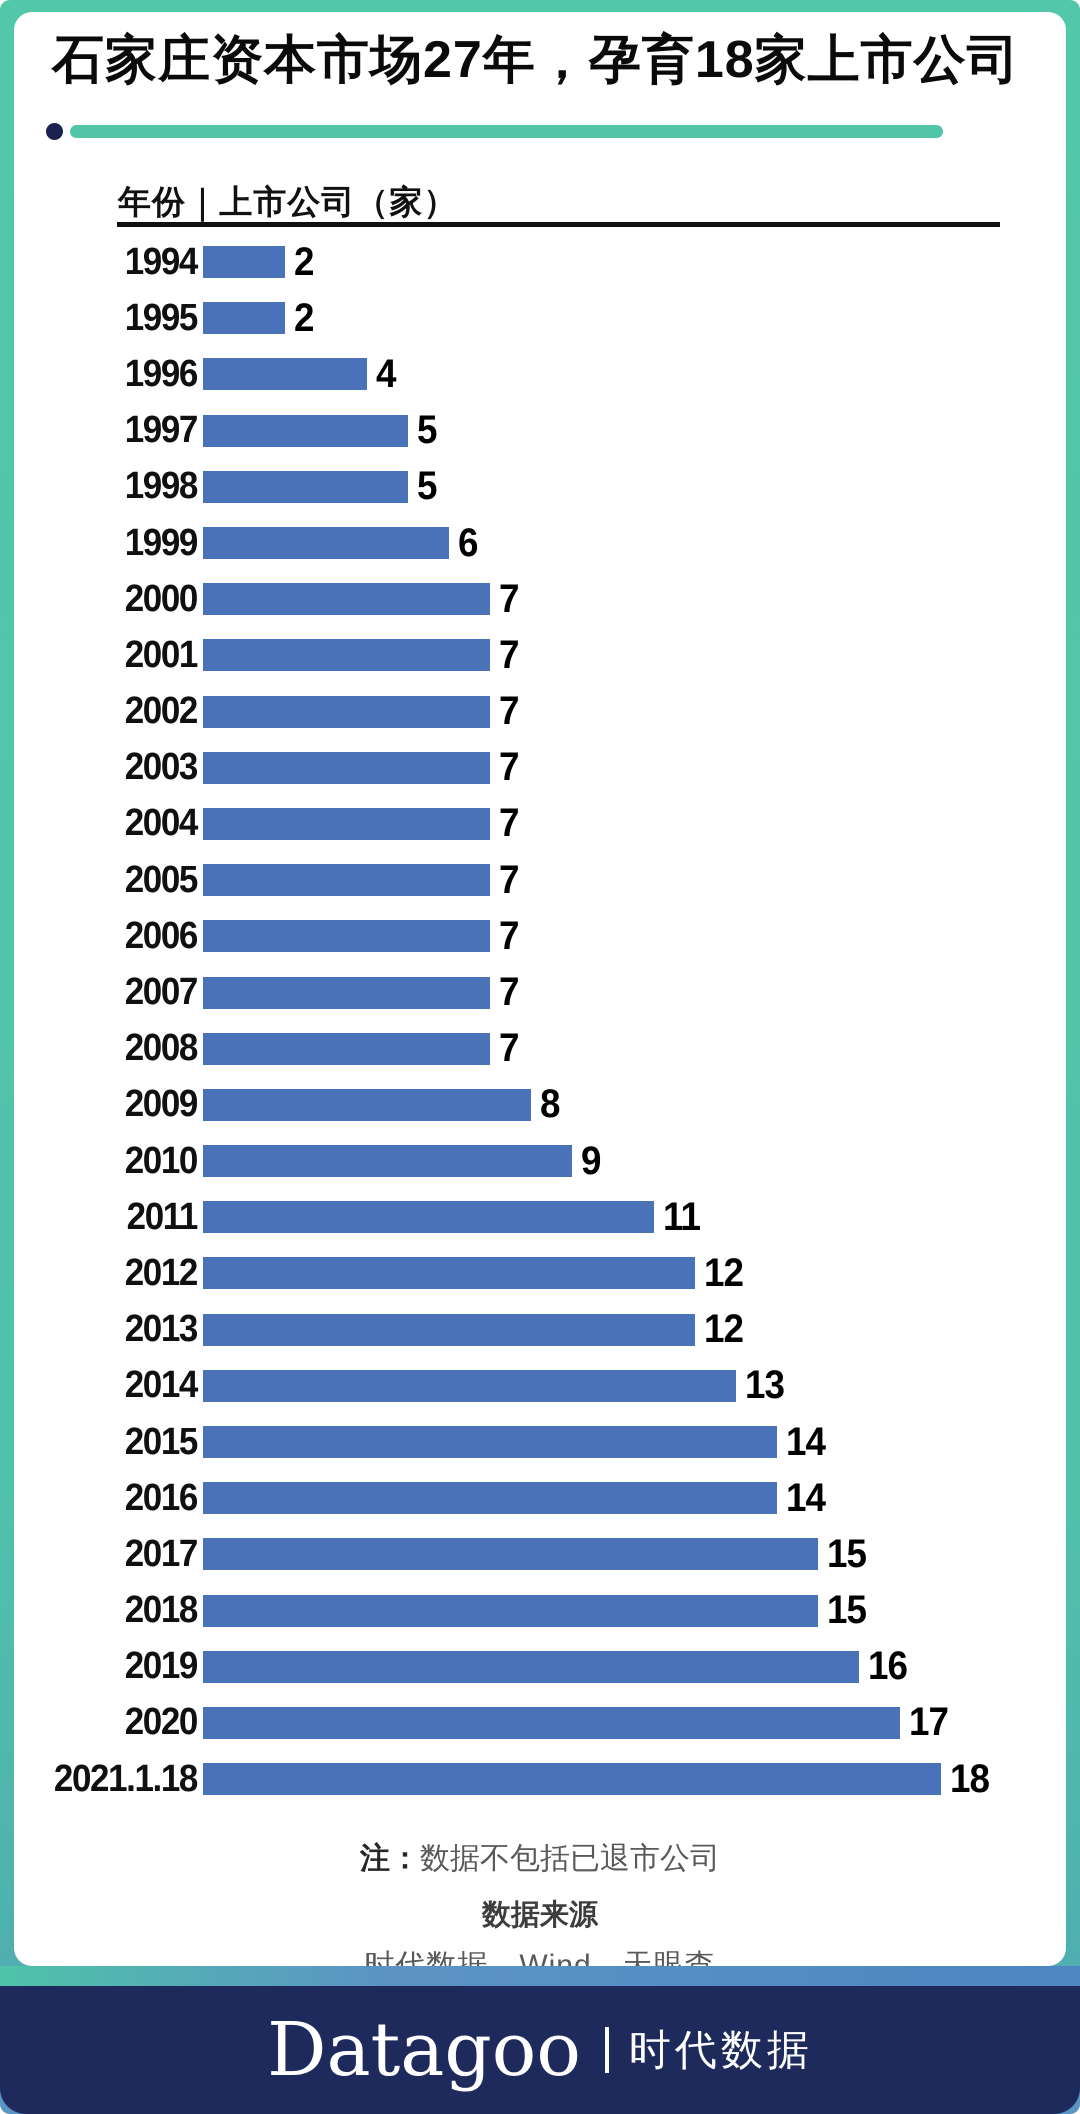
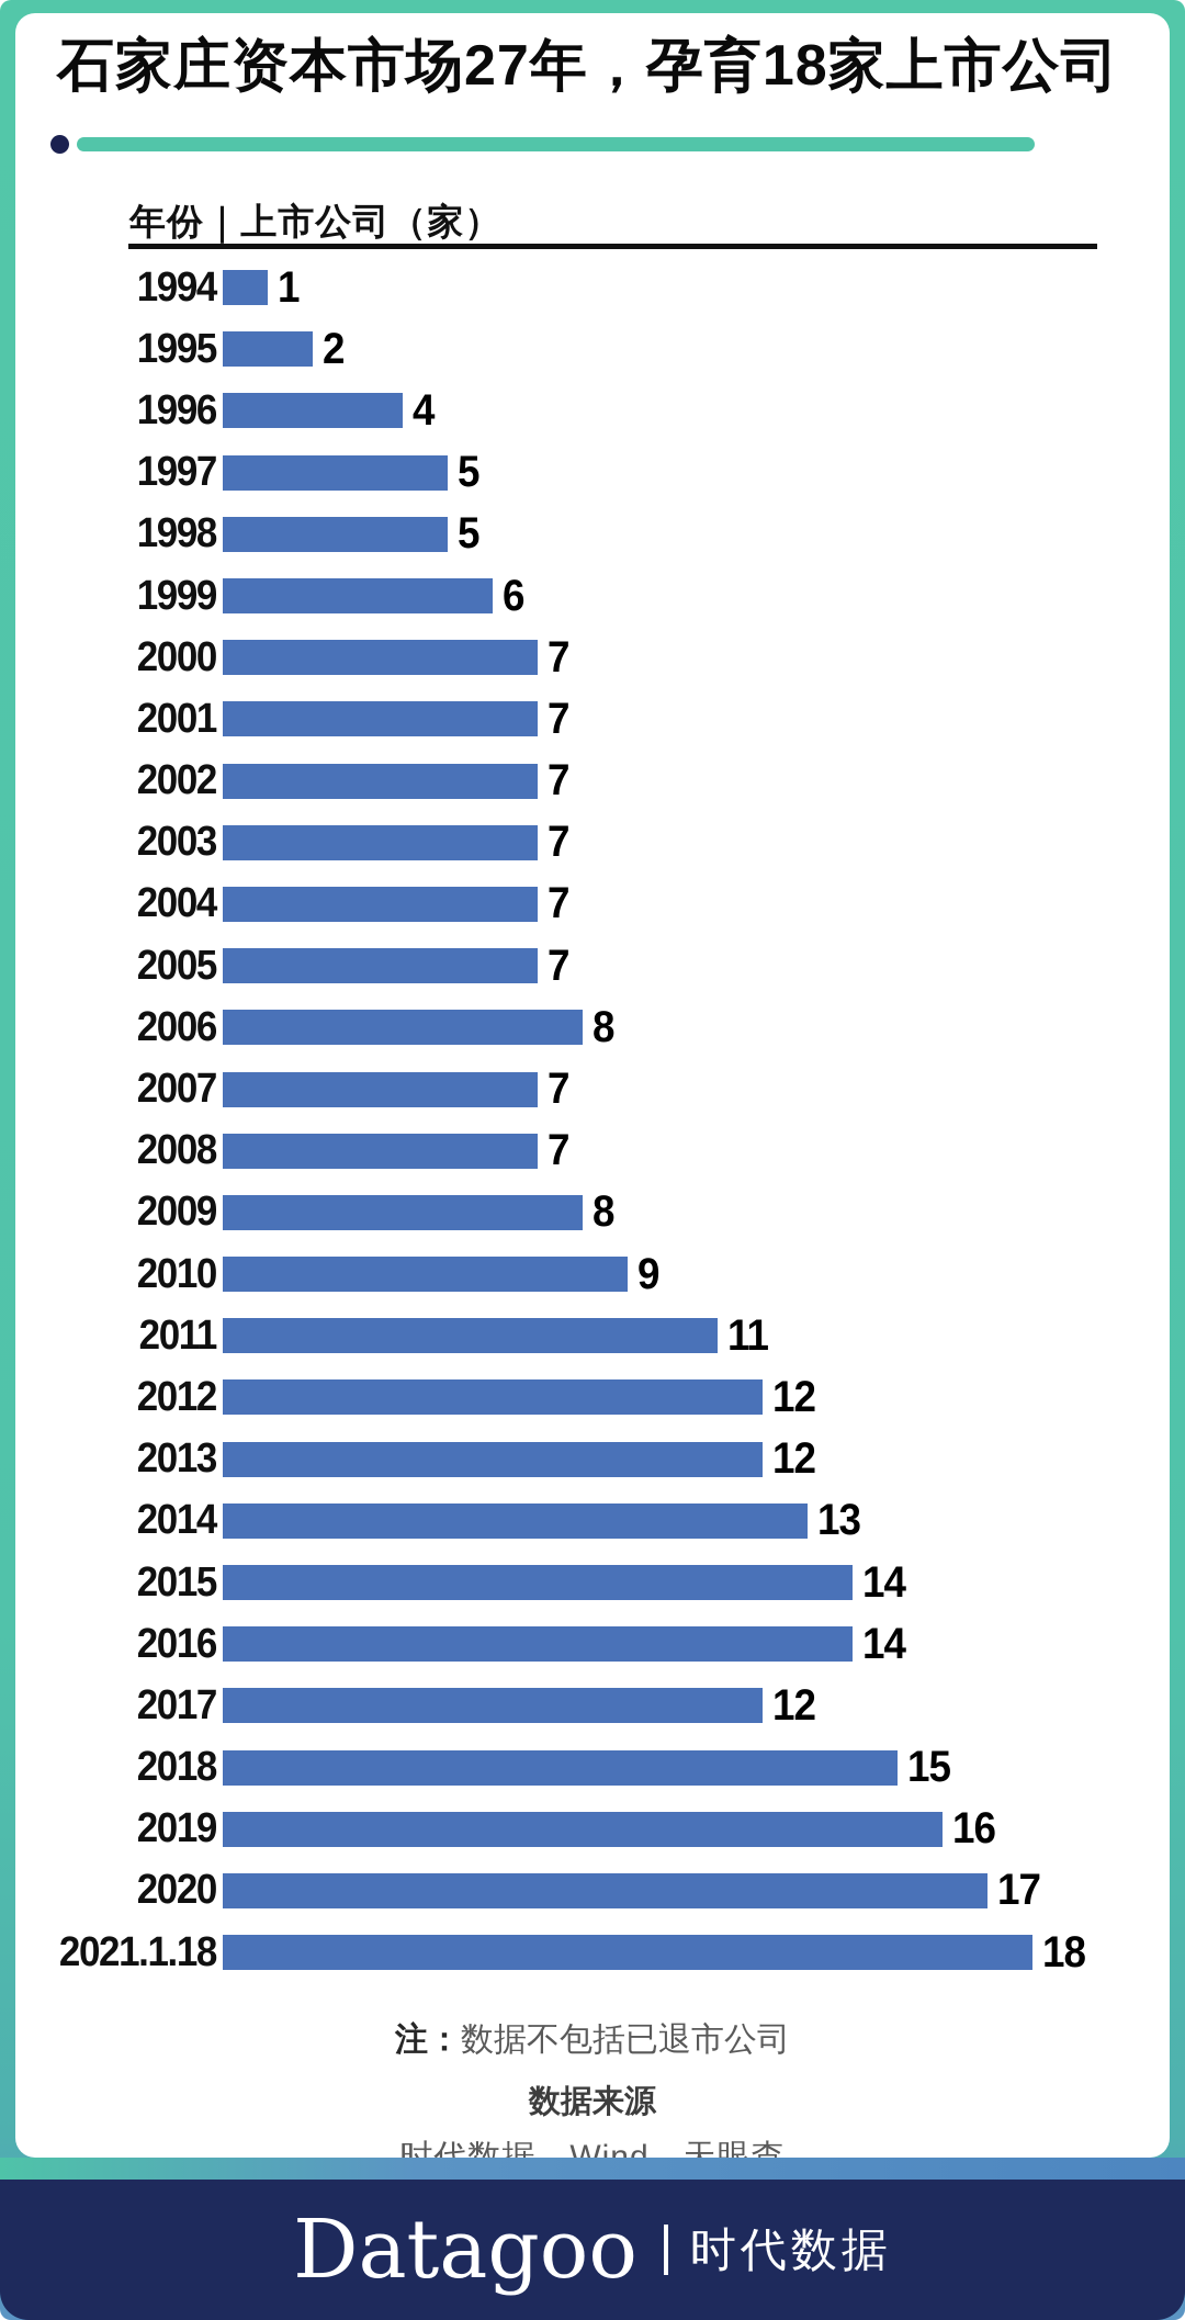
1994: 2 -> 1
2006: 7 -> 8
2017: 15 -> 12
